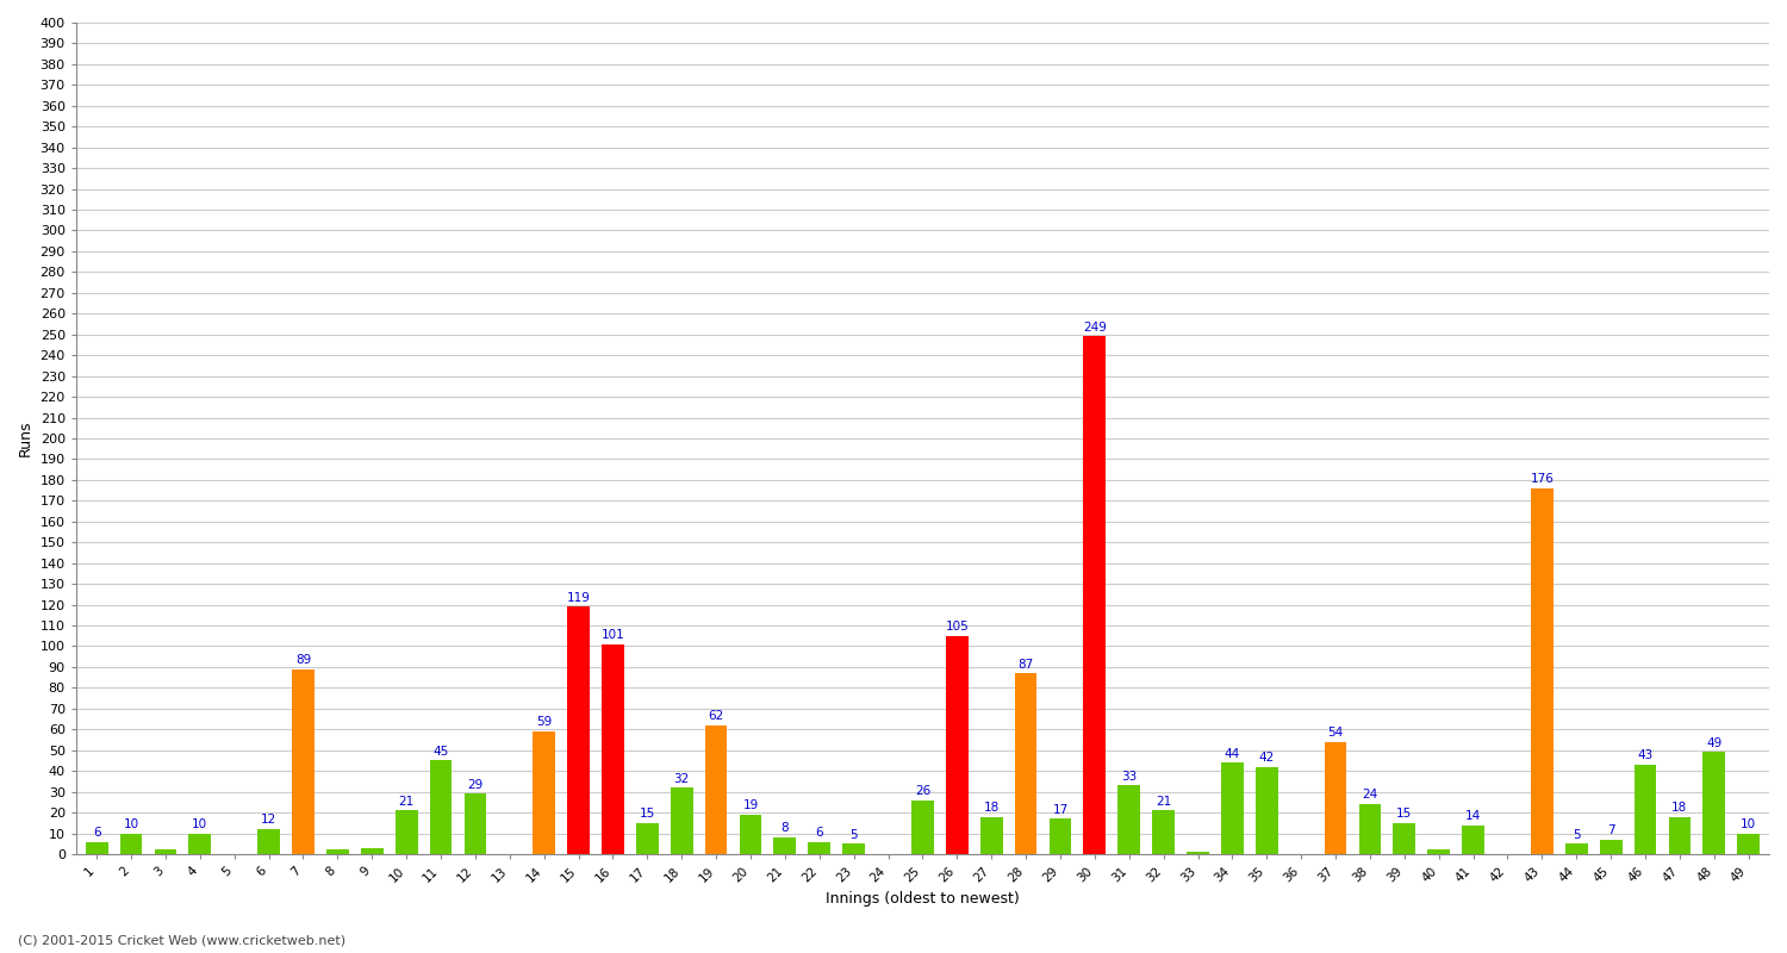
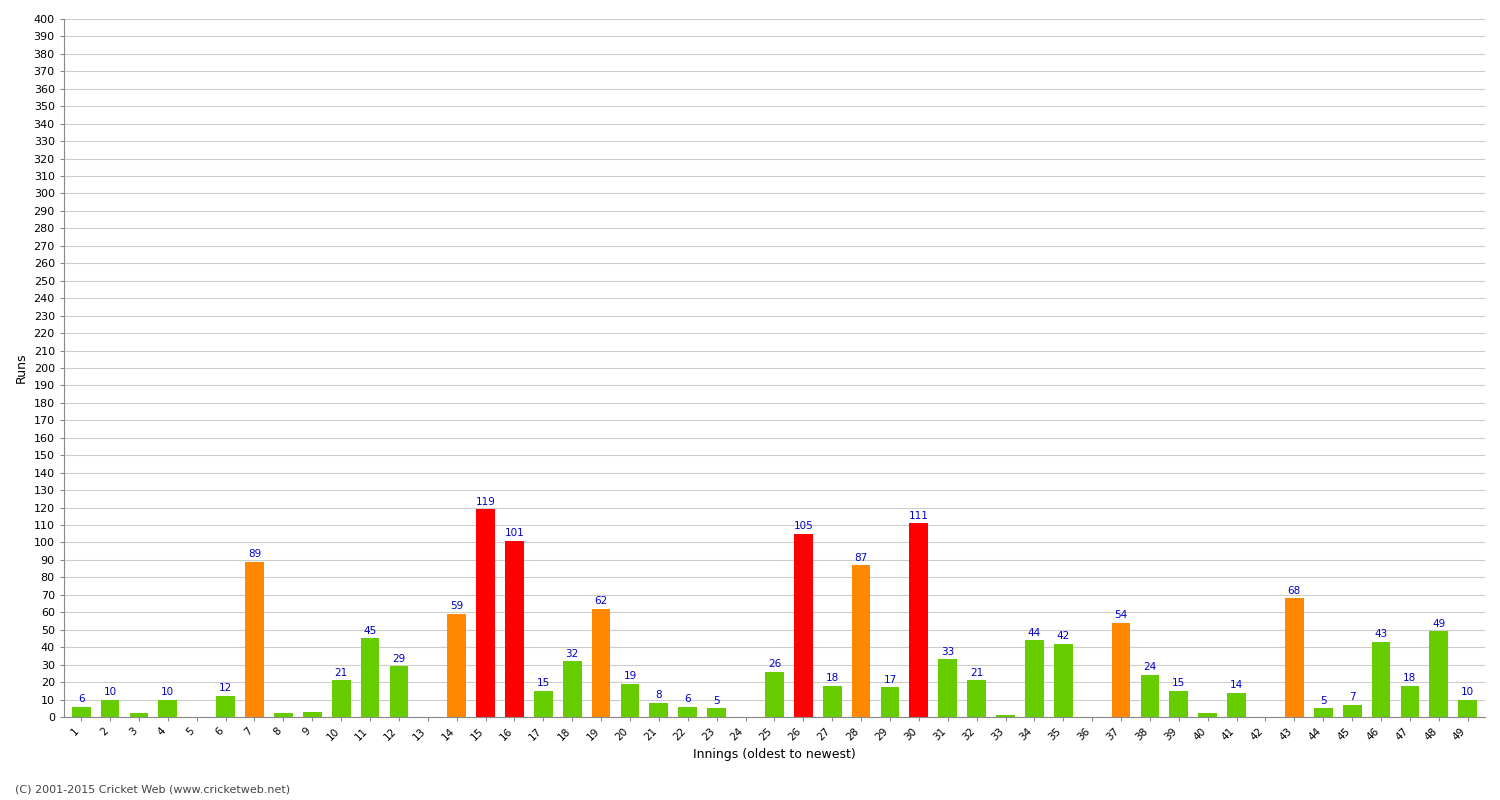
30: 249 -> 111
43: 176 -> 68
